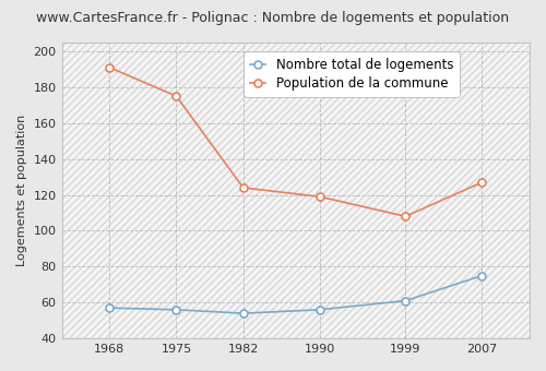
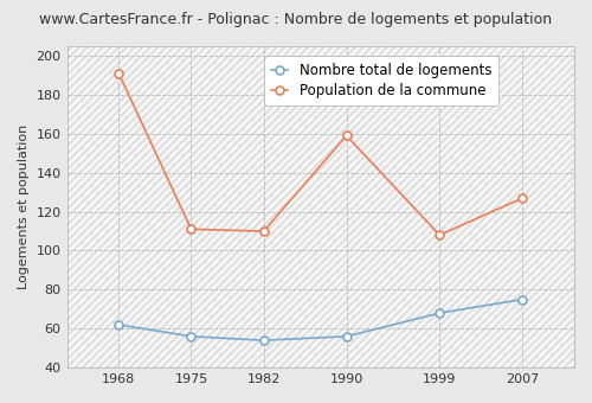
Nombre total de logements/1968: 57 -> 62
Population de la commune/1975: 175 -> 111
Population de la commune/1982: 124 -> 110
Population de la commune/1990: 119 -> 159
Nombre total de logements/1999: 61 -> 68
